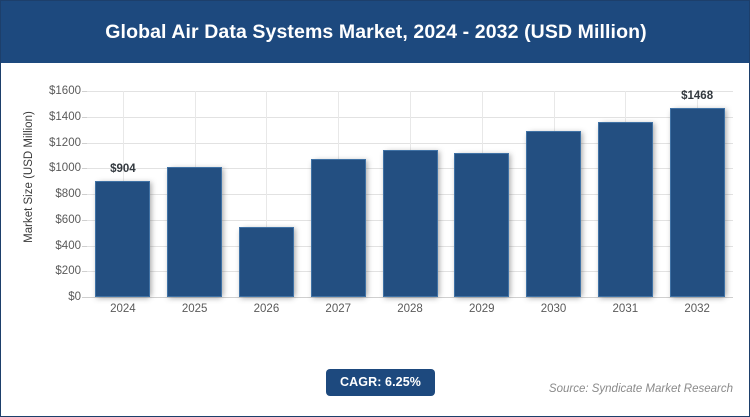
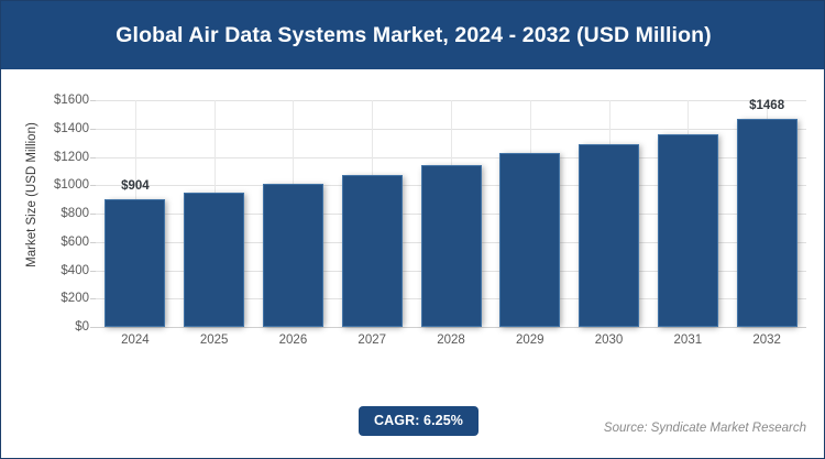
2025: $1010 -> $950
2026: $540 -> $1010
2029: $1120 -> $1230
